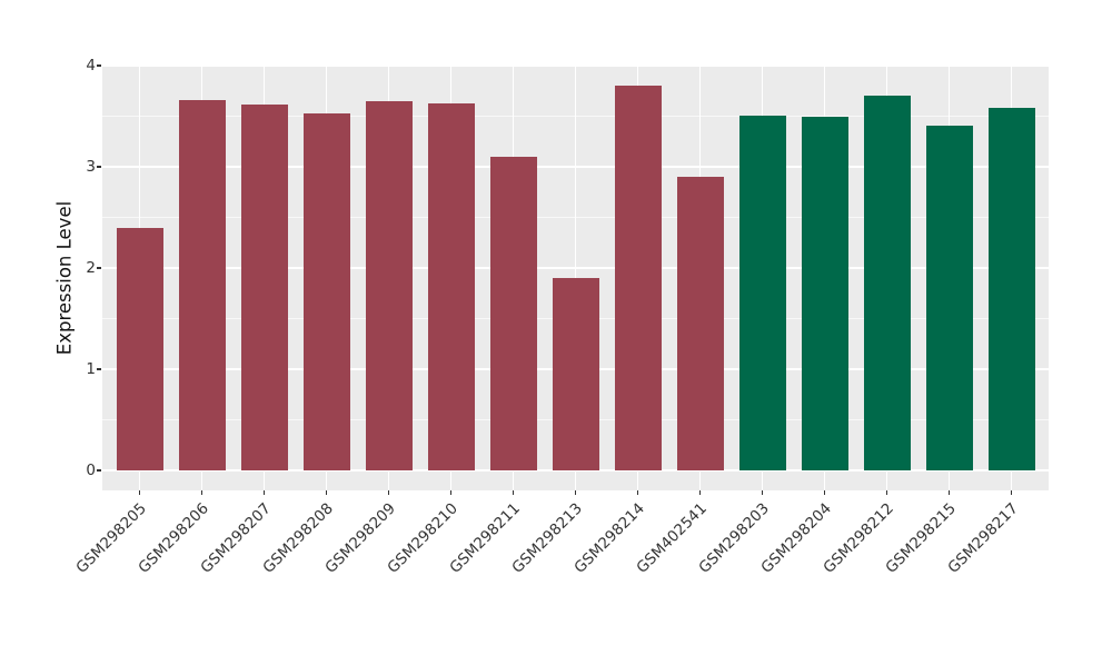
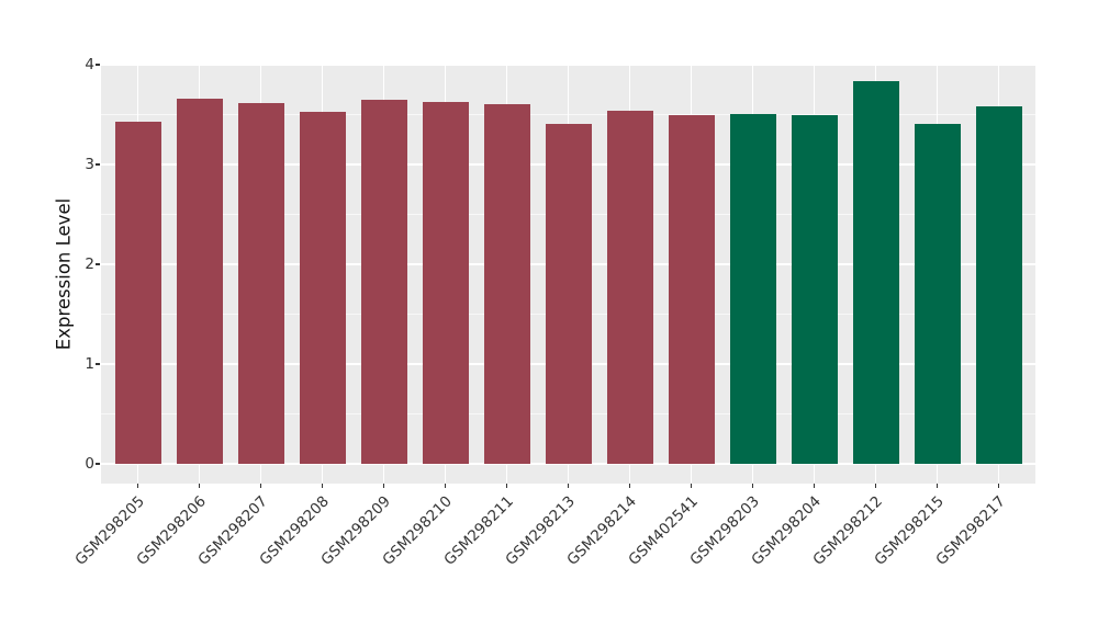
GSM298205: 2.4 -> 3.4
GSM298211: 3.1 -> 3.6
GSM298213: 1.9 -> 3.4
GSM298214: 3.8 -> 3.5
GSM402541: 2.9 -> 3.5
GSM298212: 3.7 -> 3.8
